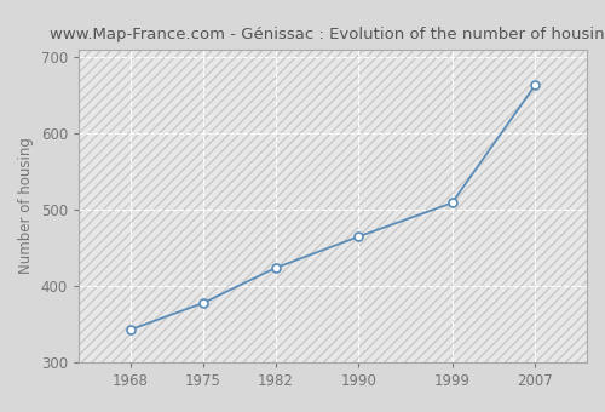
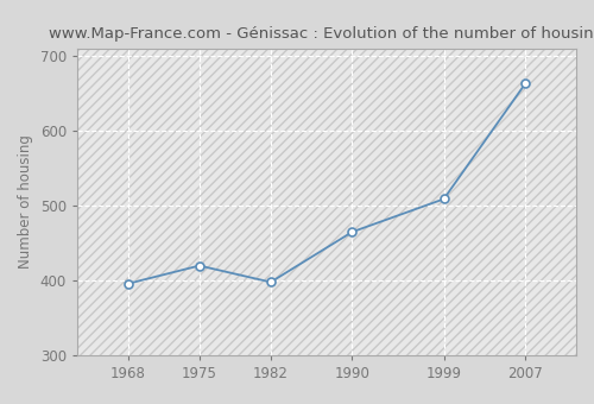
1968: 343 -> 396
1975: 378 -> 420
1982: 424 -> 398
